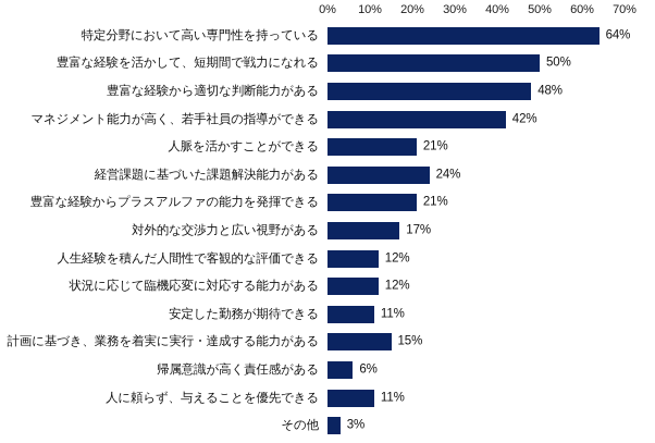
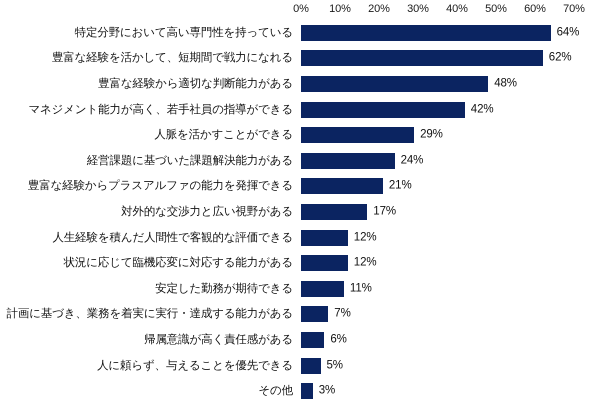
豊富な経験を活かして、短期間で戦力になれる: 50% -> 62%
人脈を活かすことができる: 21% -> 29%
計画に基づき、業務を着実に実行・達成する能力がある: 15% -> 7%
人に頼らず、与えることを優先できる: 11% -> 5%
